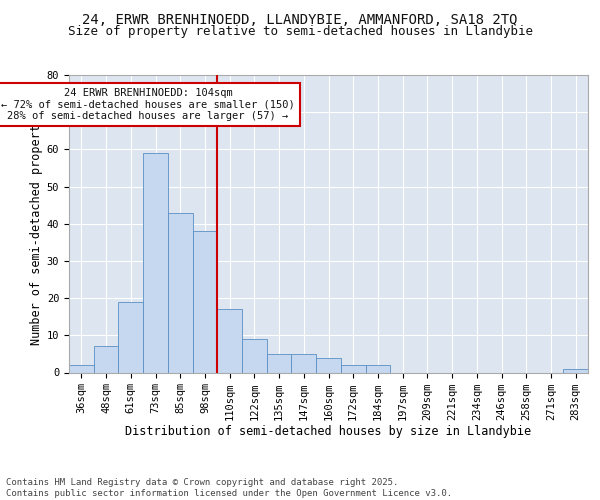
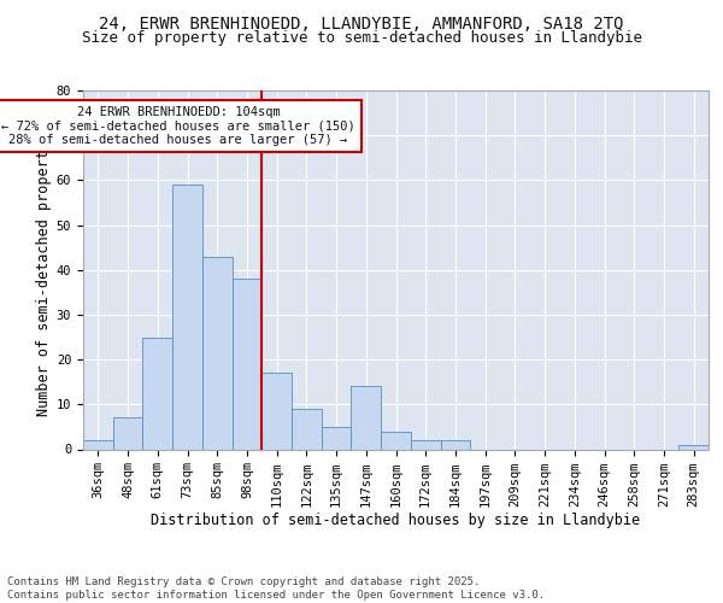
61sqm: 19 -> 25
147sqm: 5 -> 14
